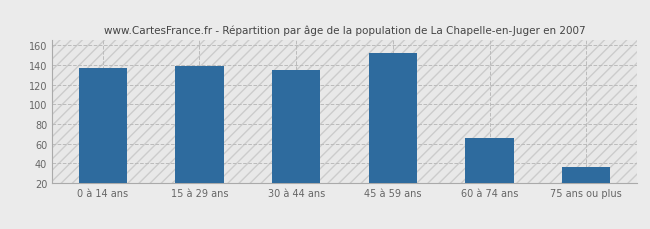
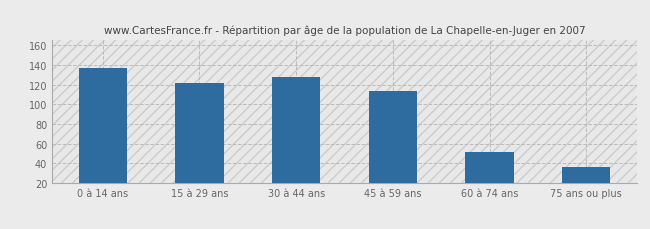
15 à 29 ans: 139 -> 122
30 à 44 ans: 135 -> 128
45 à 59 ans: 152 -> 114
60 à 74 ans: 66 -> 52
